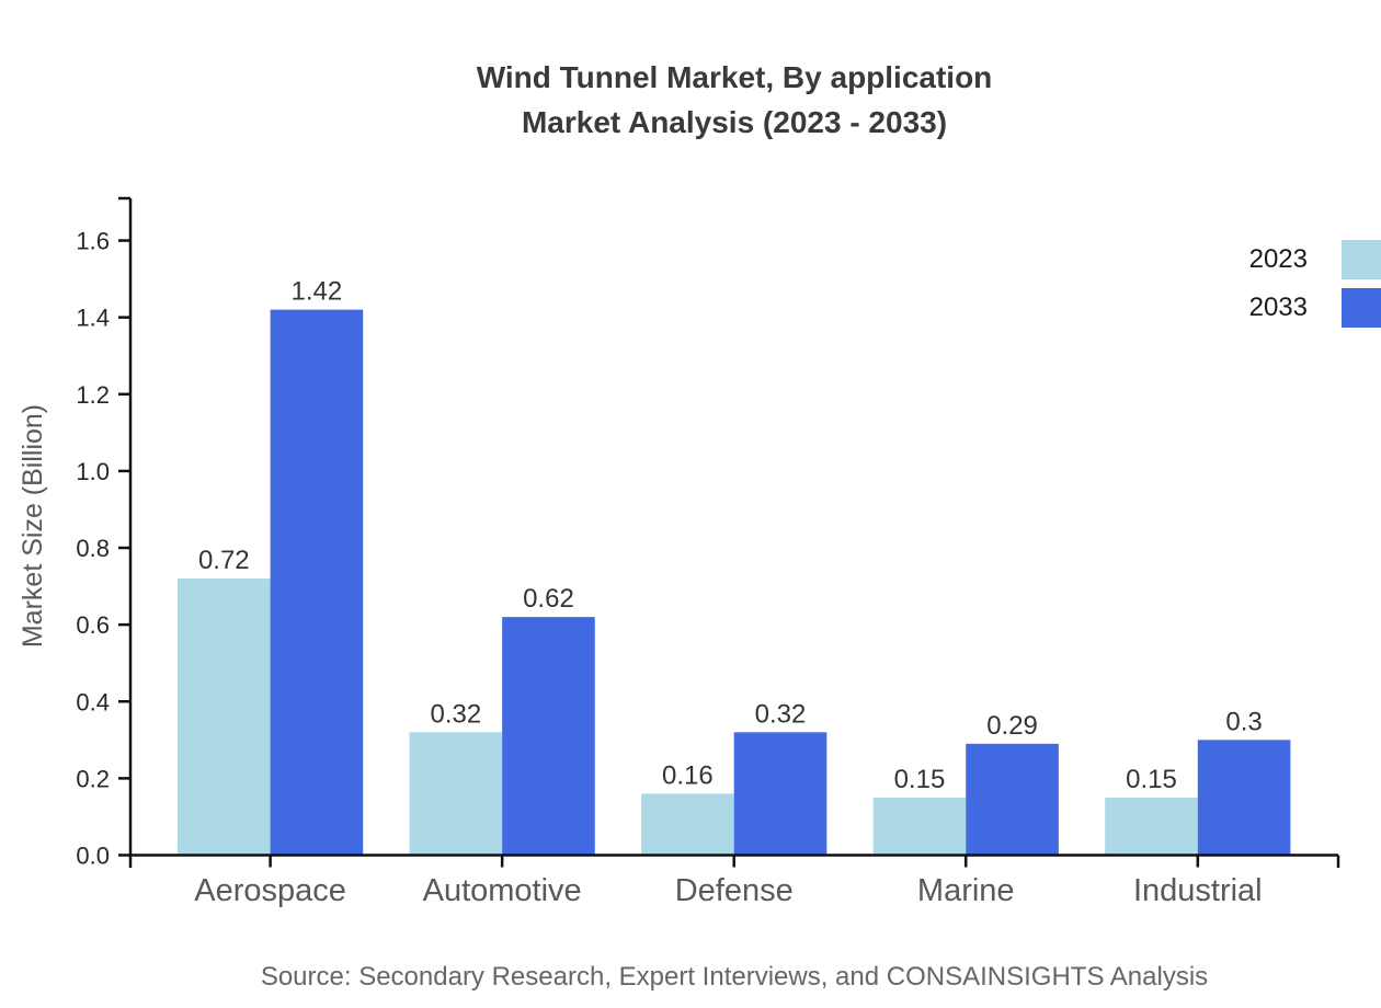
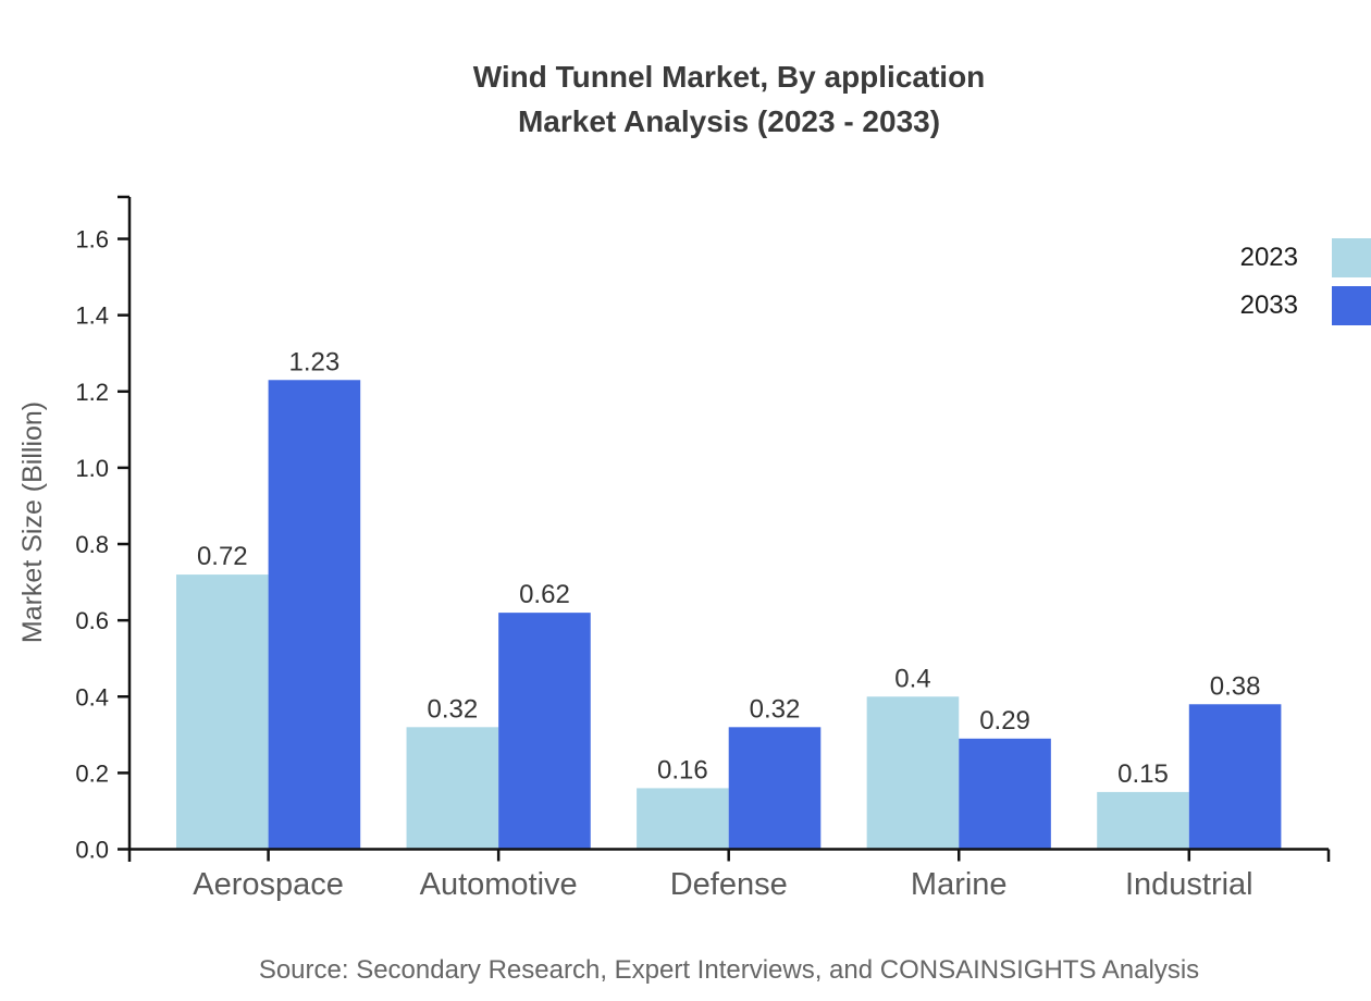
2033/Aerospace: 1.42 -> 1.23
2023/Marine: 0.15 -> 0.4
2033/Industrial: 0.3 -> 0.38
